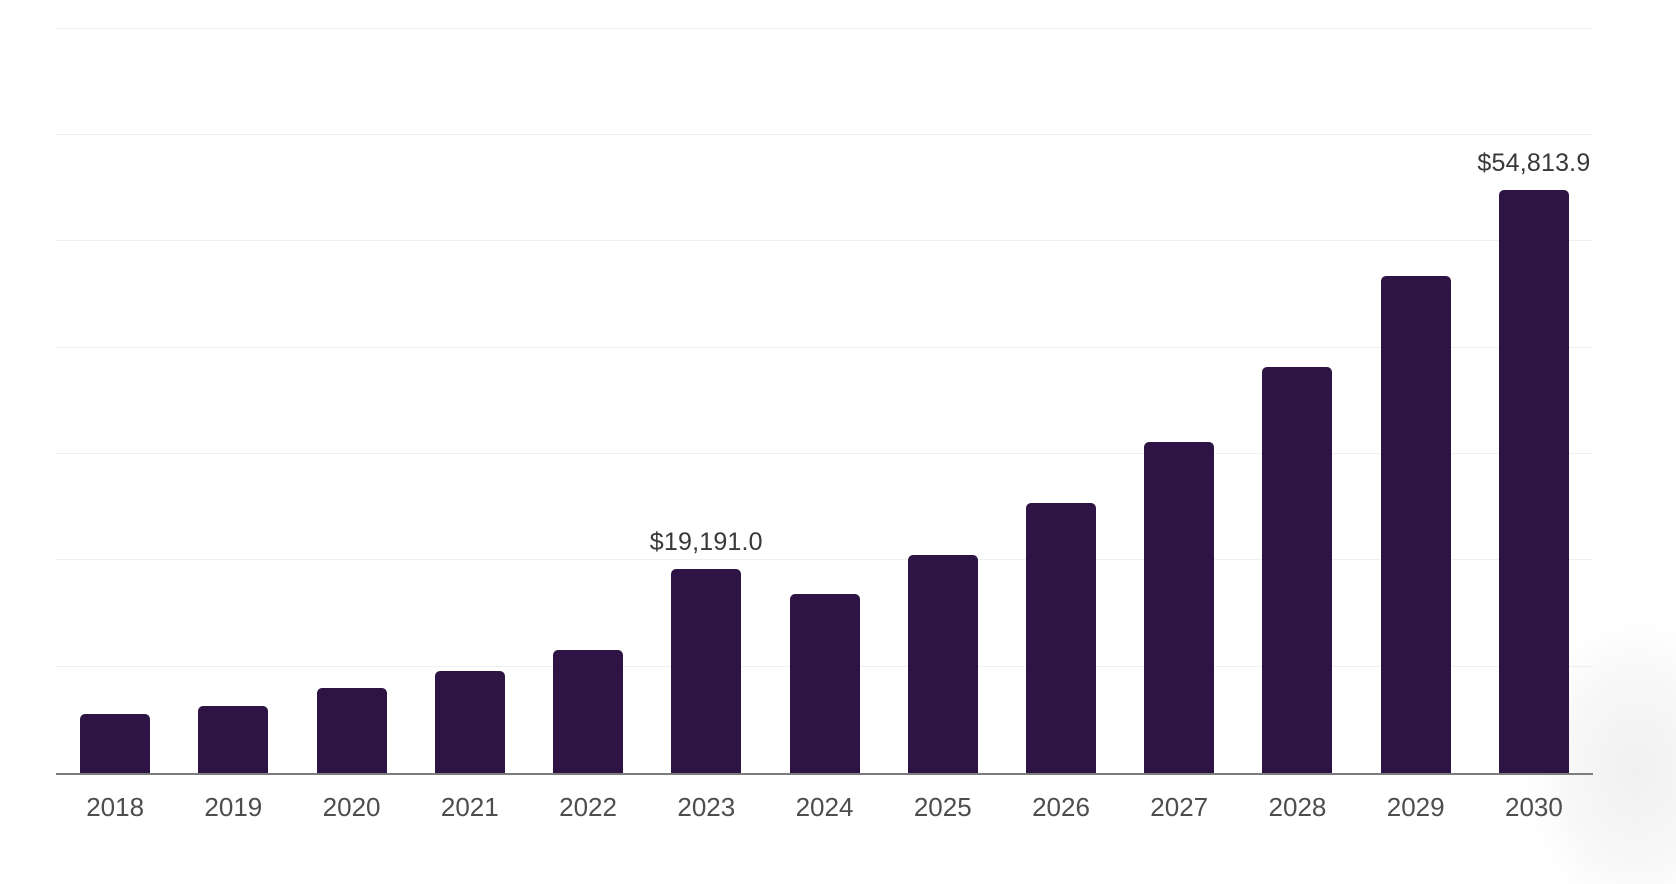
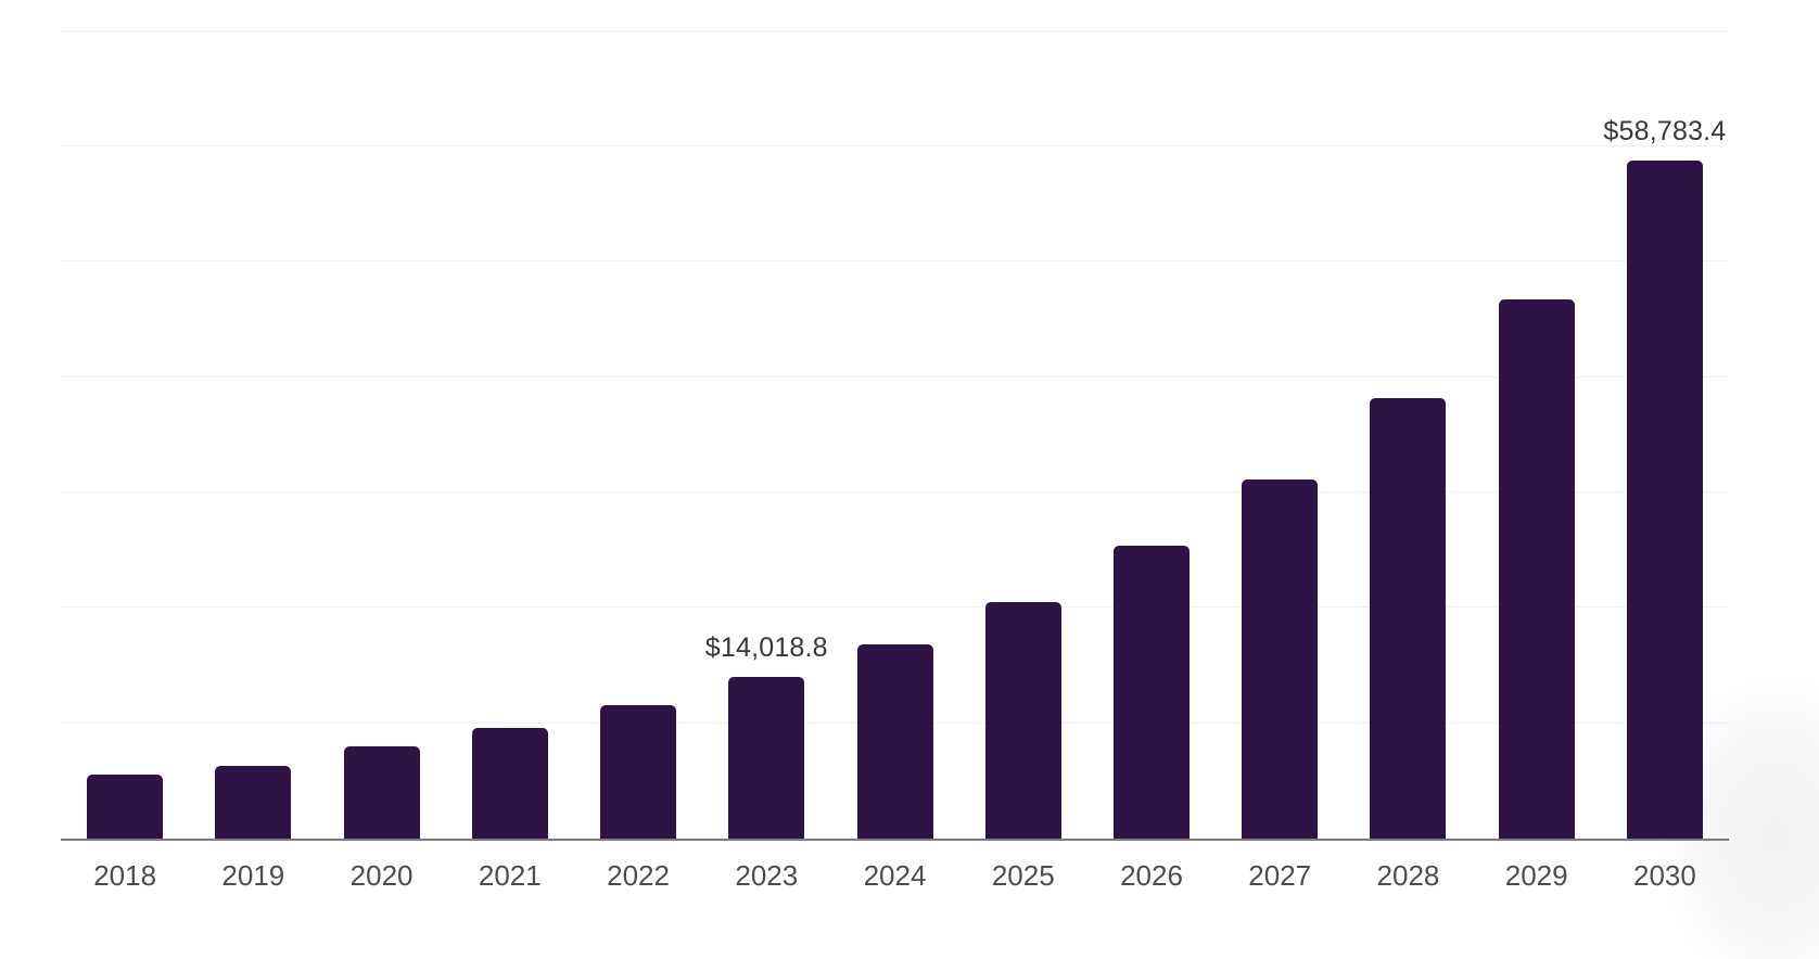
2023: $19,191.0 -> $14,018.8
2030: $54,813.9 -> $58,783.4
